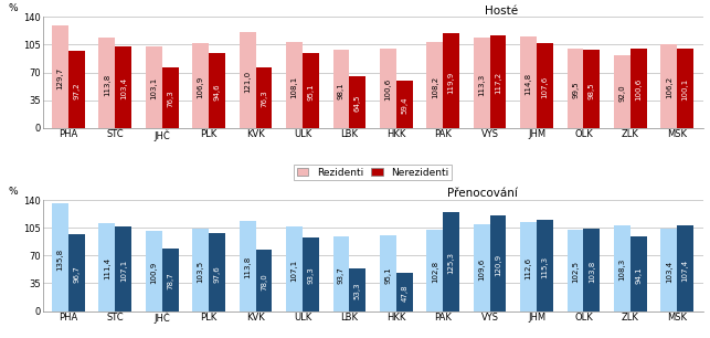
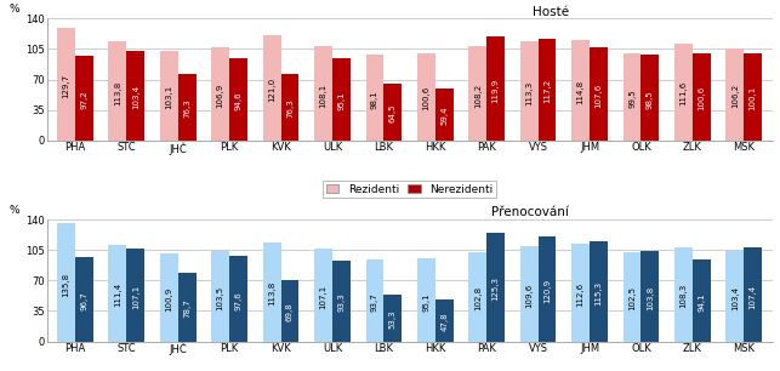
Hosté/Rezidenti/ZLK: 92 -> 112
Přenocování/Nerezidenti/KVK: 78 -> 70
